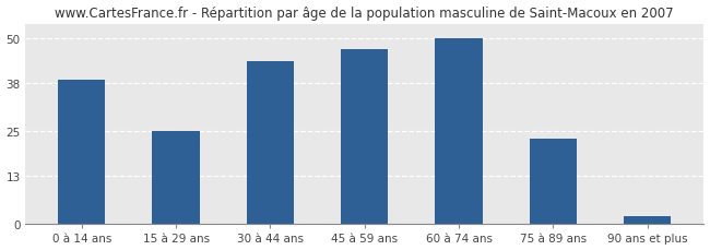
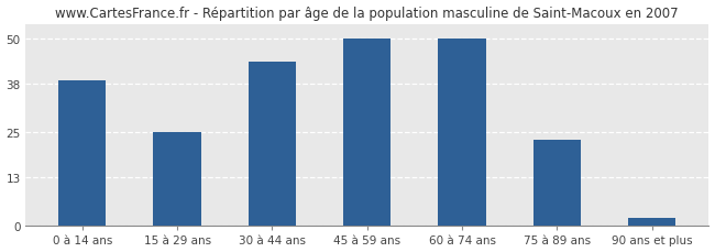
45 à 59 ans: 47 -> 50
